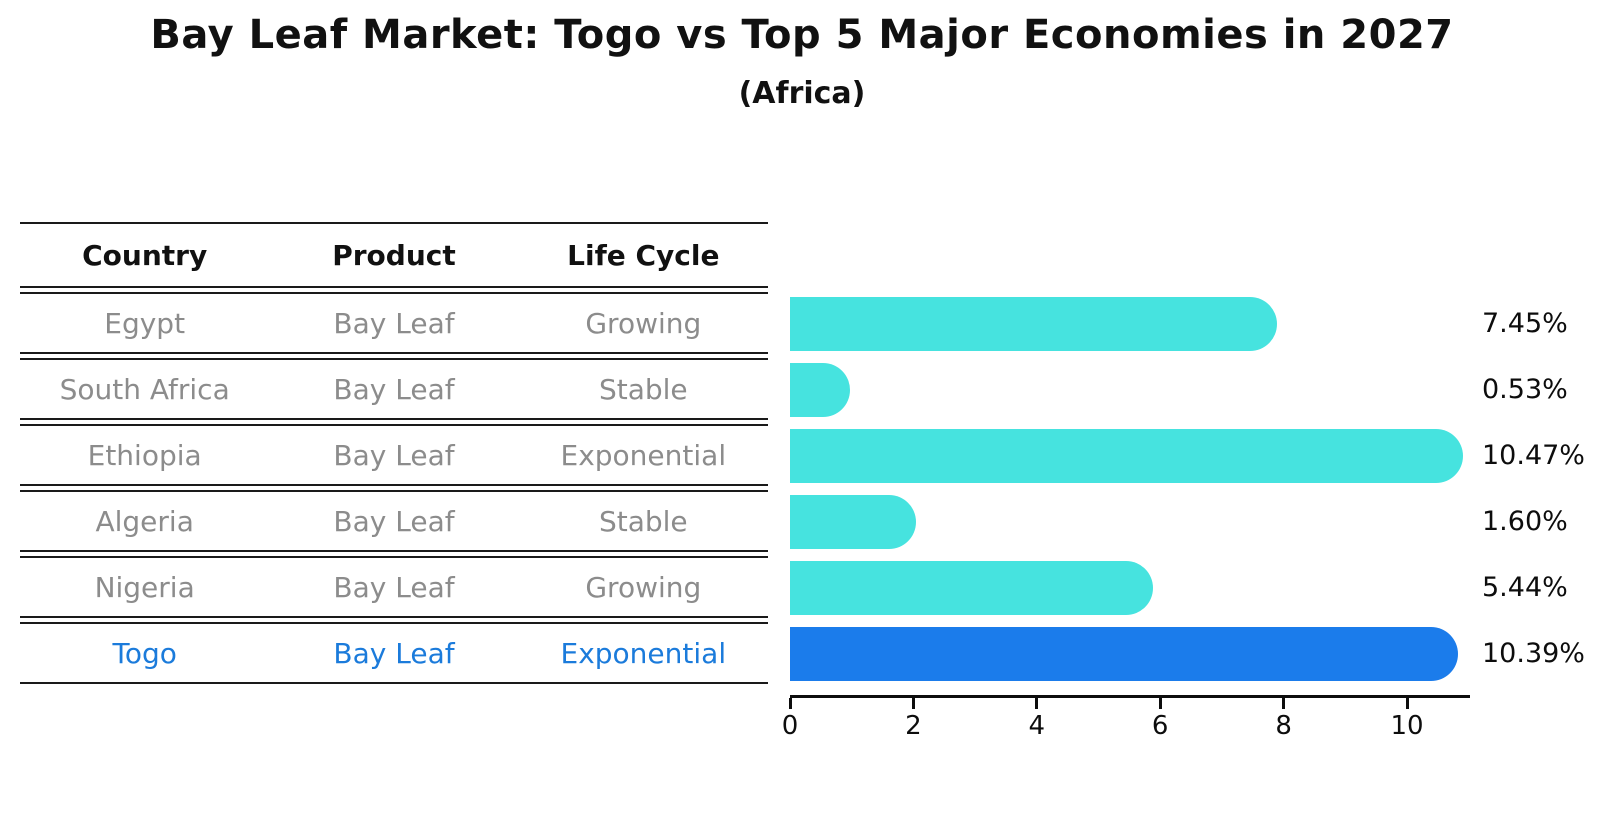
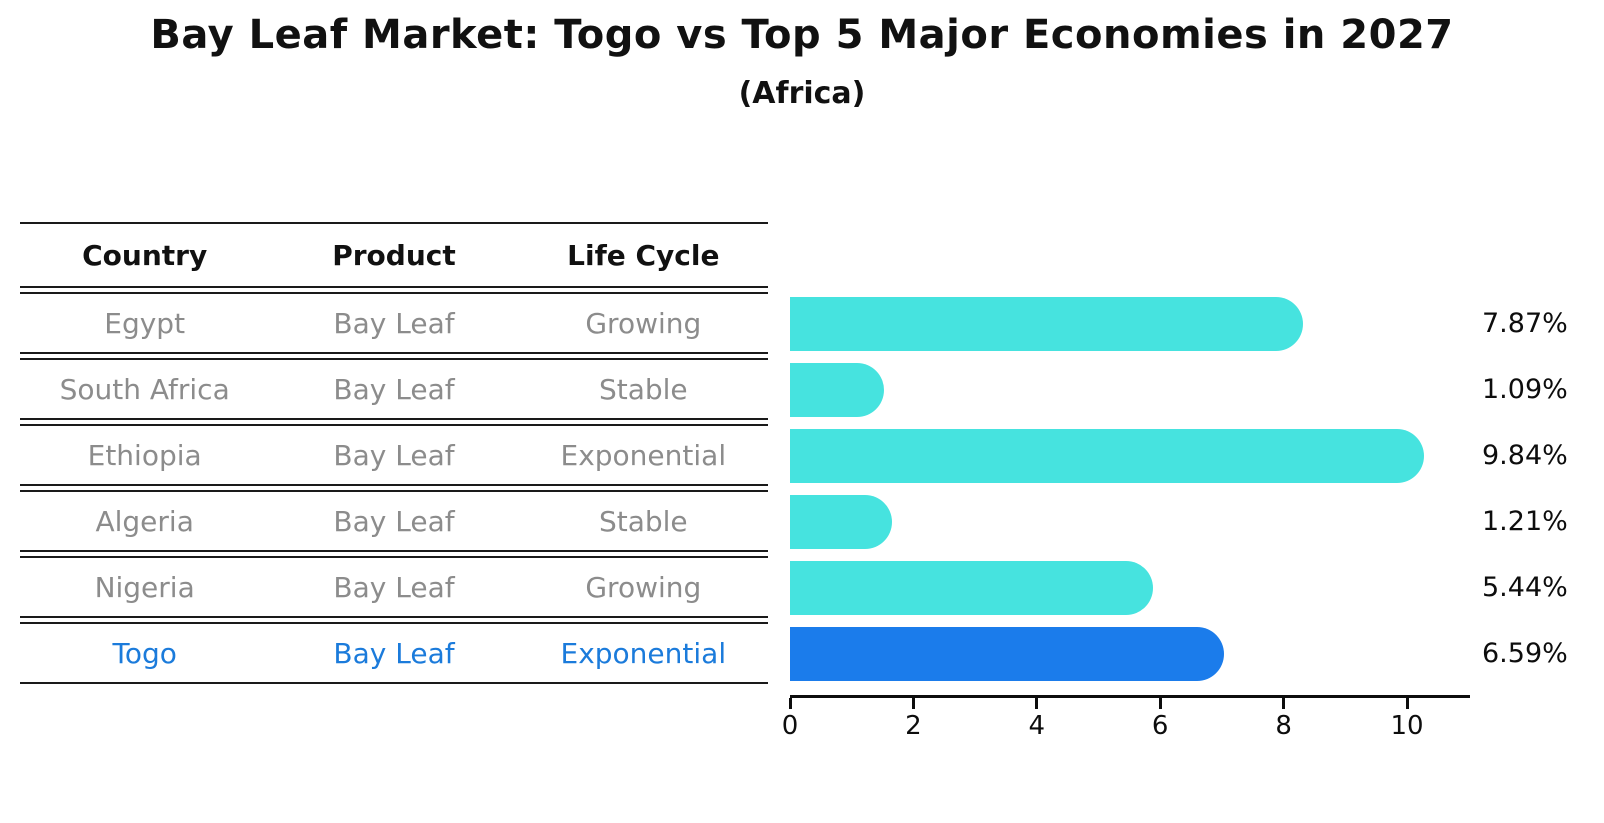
Egypt: 7.45% -> 7.87%
South Africa: 0.53% -> 1.09%
Ethiopia: 10.47% -> 9.84%
Algeria: 1.60% -> 1.21%
Togo: 10.39% -> 6.59%
